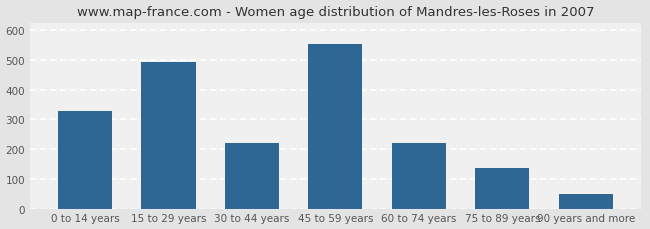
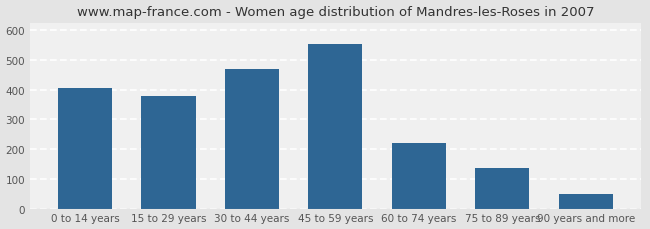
0 to 14 years: 330 -> 405
15 to 29 years: 495 -> 380
30 to 44 years: 220 -> 470
